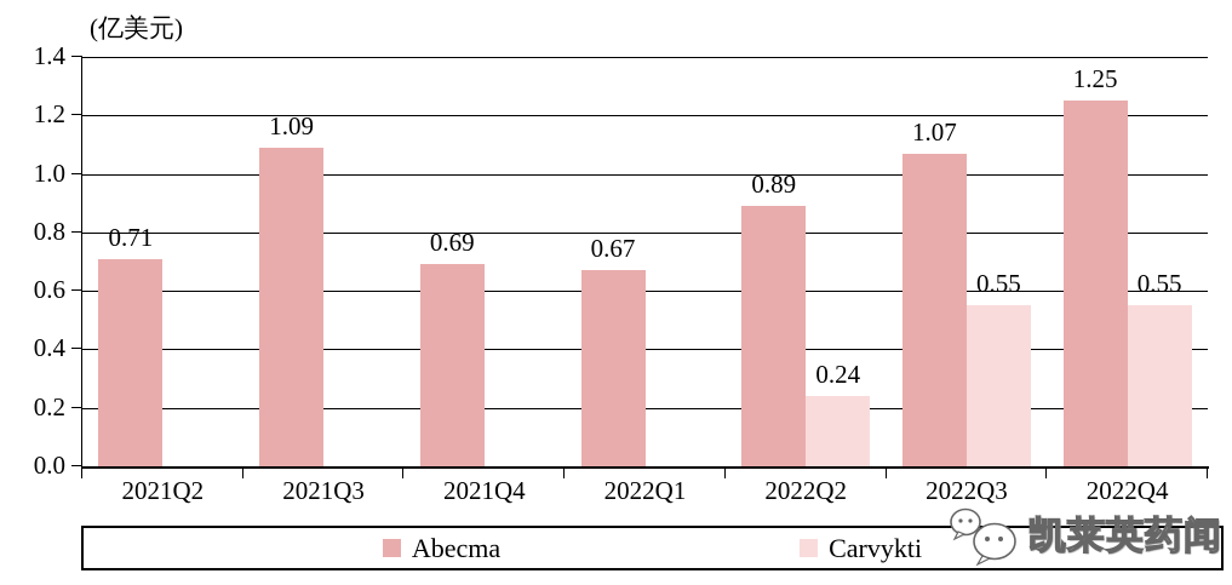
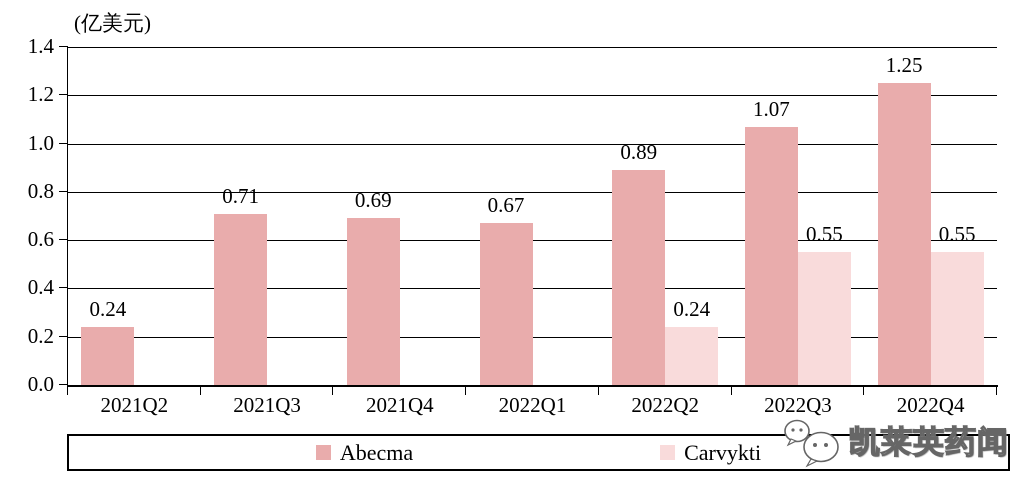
Abecma/2021Q2: 0.71 -> 0.24
Abecma/2021Q3: 1.09 -> 0.71
